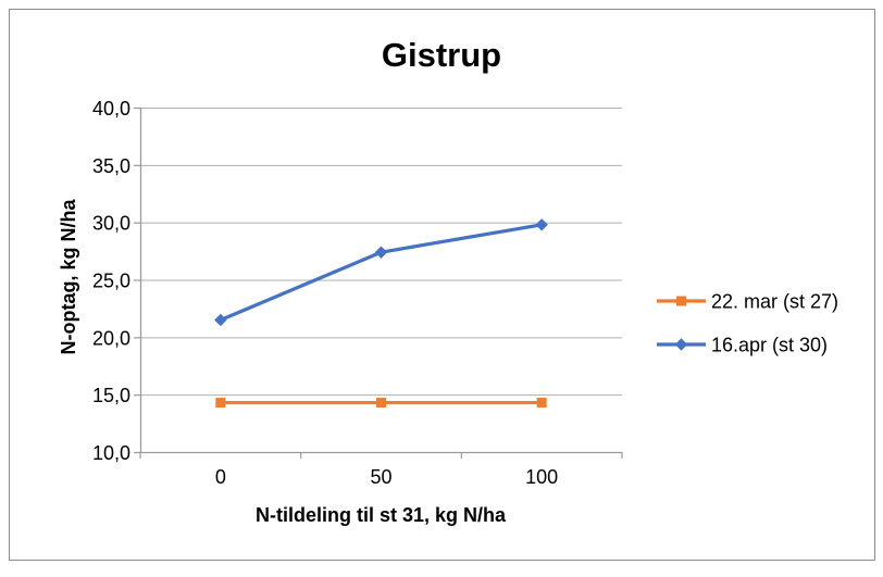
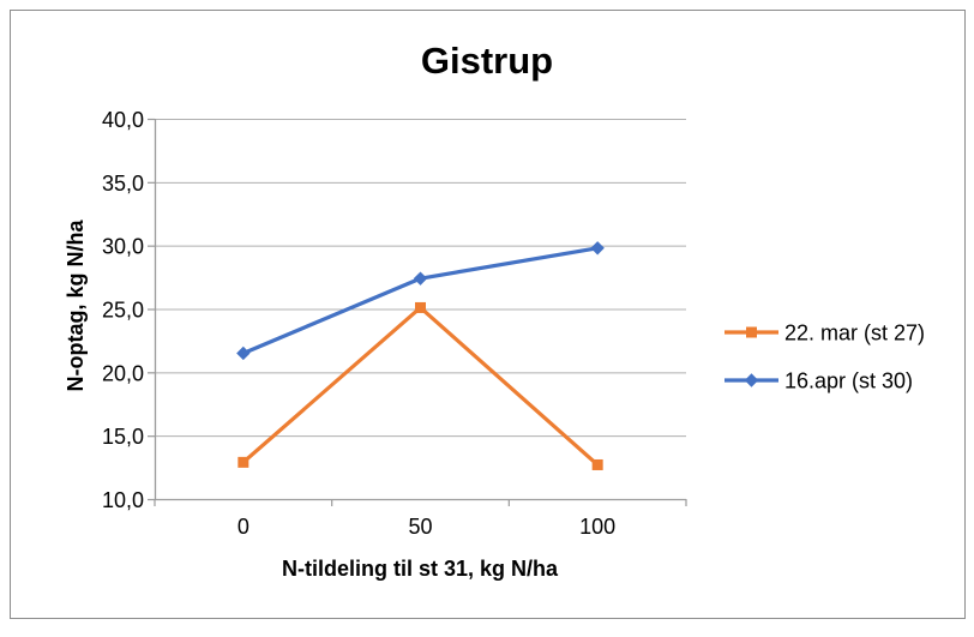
22. mar (st 27)/0: 14,3 -> 12,9
22. mar (st 27)/50: 14,3 -> 25,1
22. mar (st 27)/100: 14,3 -> 12,7
